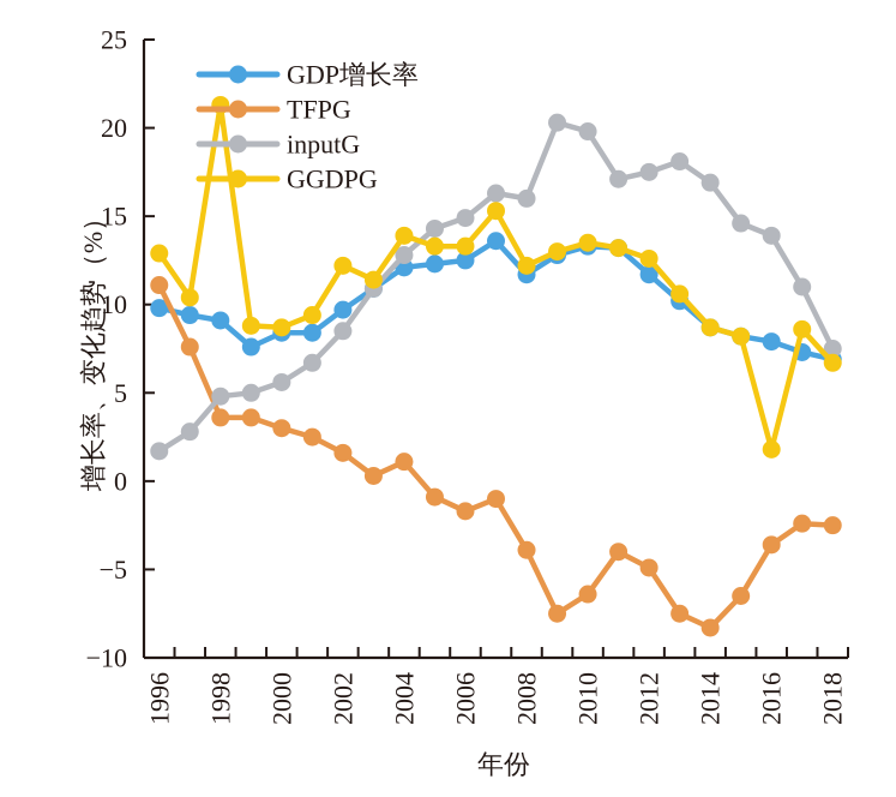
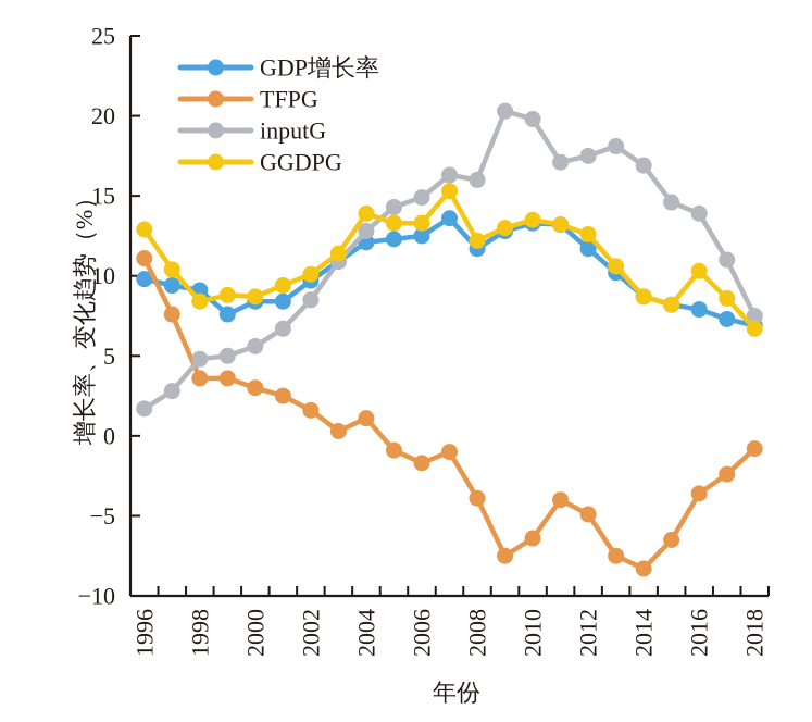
GGDPG/1998: 21.3 -> 8.4
GGDPG/2002: 12.2 -> 10.1
GGDPG/2016: 1.8 -> 10.3
TFPG/2018: -2.5 -> -0.8
